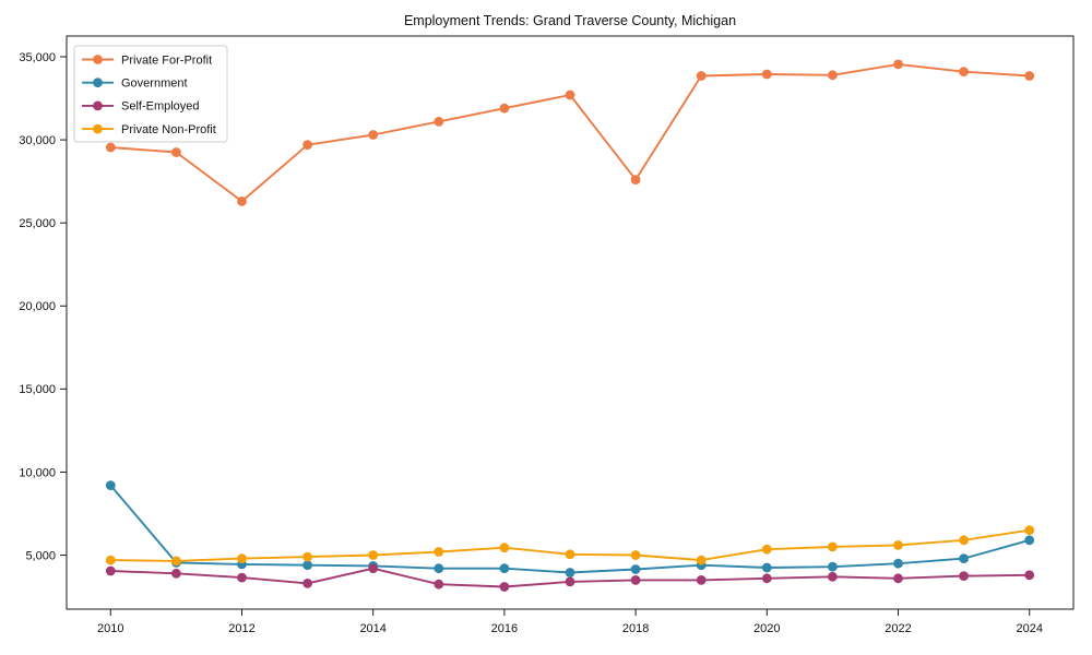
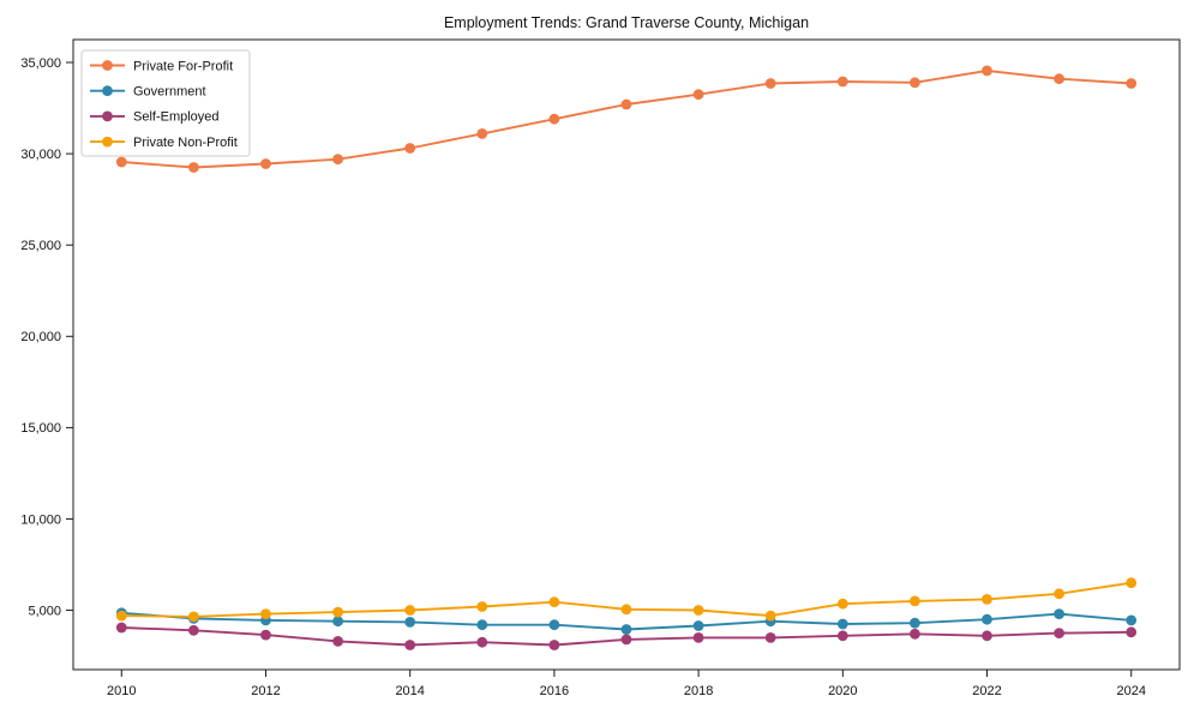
Government/2010: 9200 -> 4800
Private For-Profit/2012: 26300 -> 29400
Self-Employed/2014: 4200 -> 3100
Private For-Profit/2018: 27600 -> 33200
Government/2024: 5900 -> 4400
